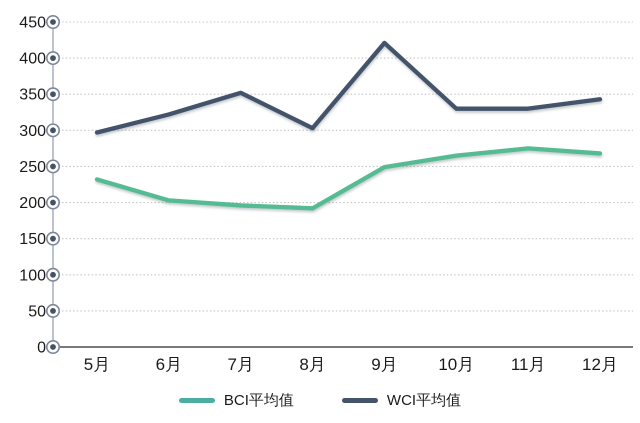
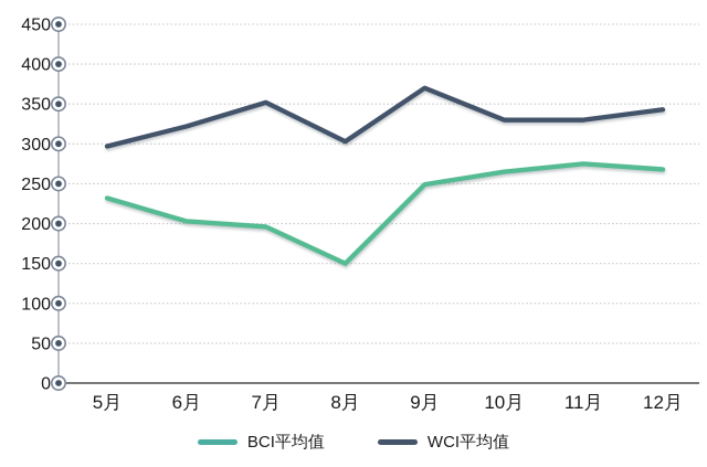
BCI平均值/8月: 190 -> 150
WCI平均值/9月: 420 -> 370
